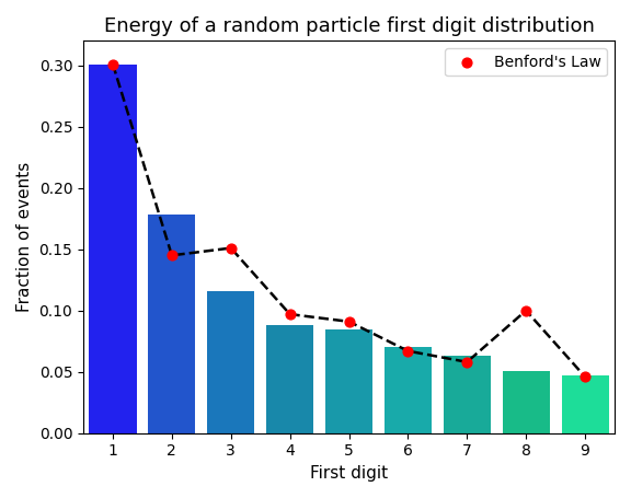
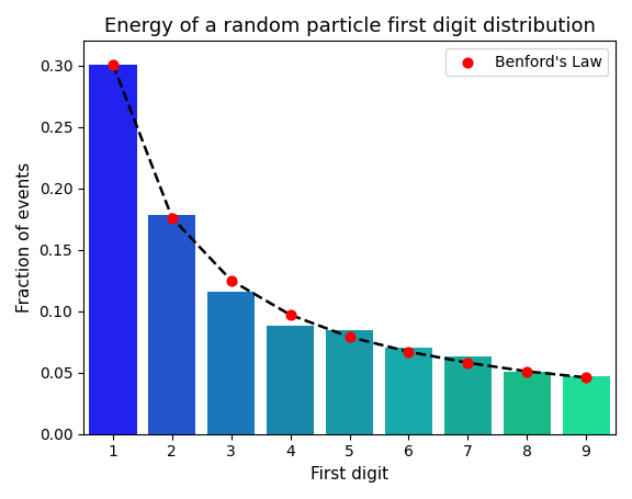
Benford's Law/2: 0.145 -> 0.176
Benford's Law/3: 0.151 -> 0.125
Benford's Law/5: 0.091 -> 0.079
Benford's Law/8: 0.100 -> 0.051
